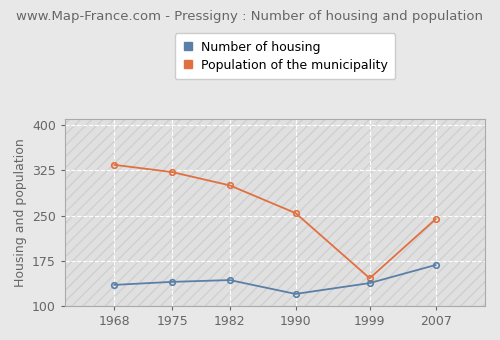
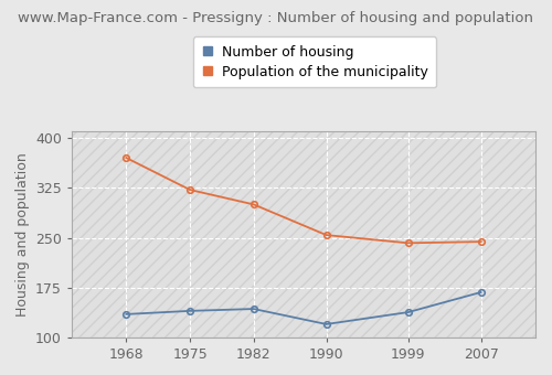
Population of the municipality/1968: 334 -> 370
Population of the municipality/1999: 146 -> 242
